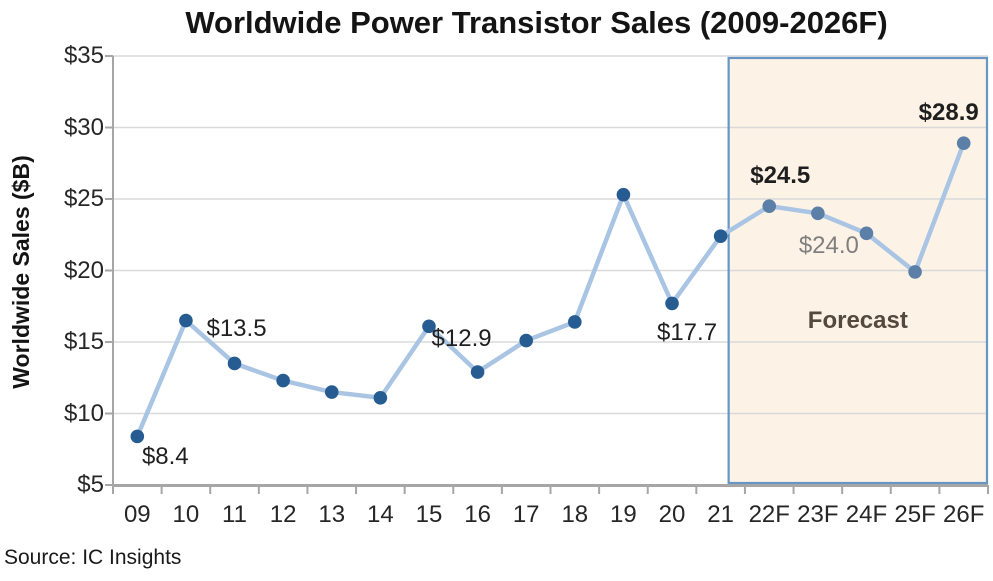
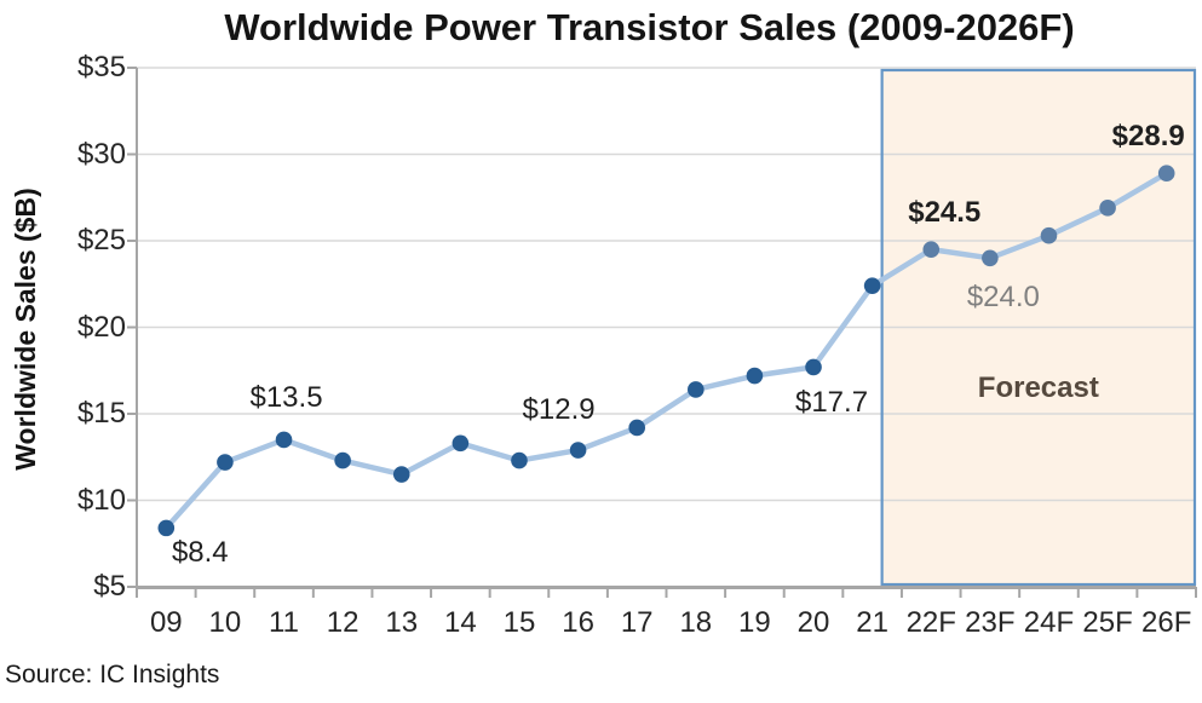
10: $16.5 -> $12.2
14: $11.1 -> $13.3
15: $16.1 -> $12.3
17: $15.1 -> $14.2
19: $25.3 -> $17.2
24F: $22.6 -> $25.3
25F: $19.9 -> $26.9
